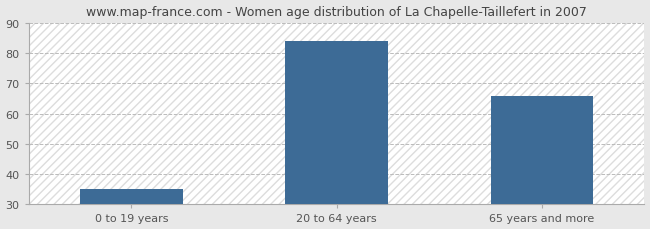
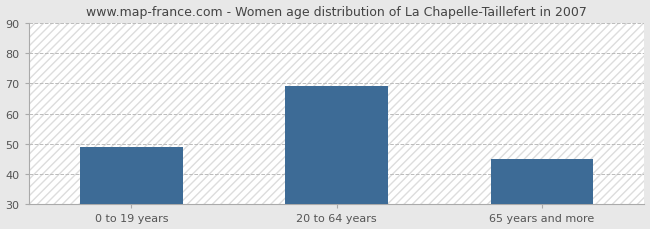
0 to 19 years: 35 -> 49
20 to 64 years: 84 -> 69
65 years and more: 66 -> 45
